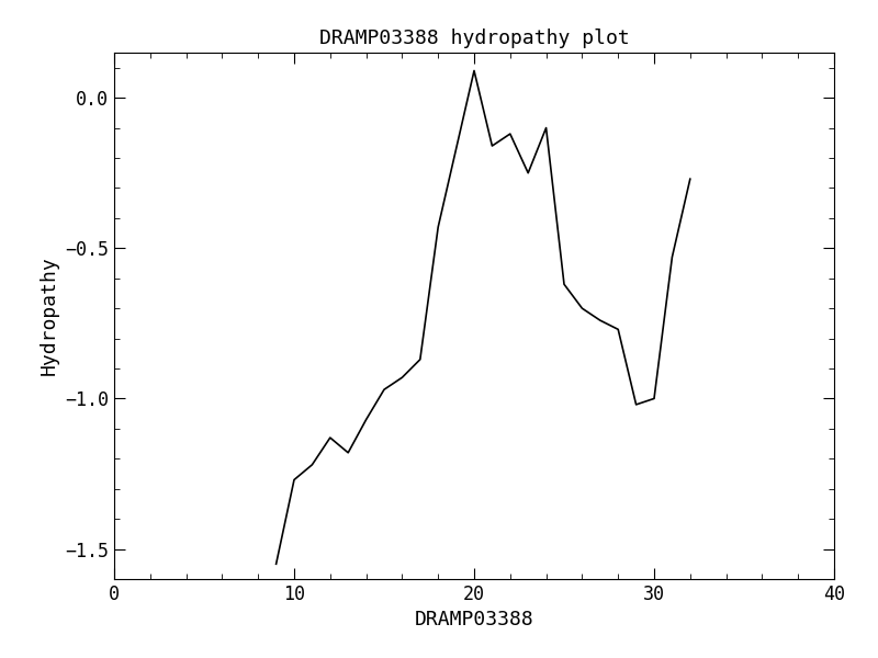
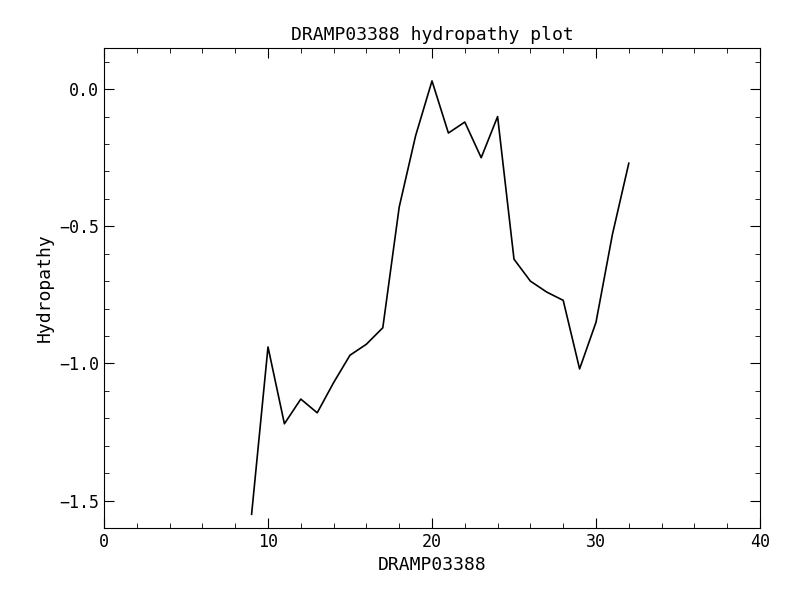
10: -1.27 -> -0.94
20: 0.09 -> 0.03
30: -1.00 -> -0.85
